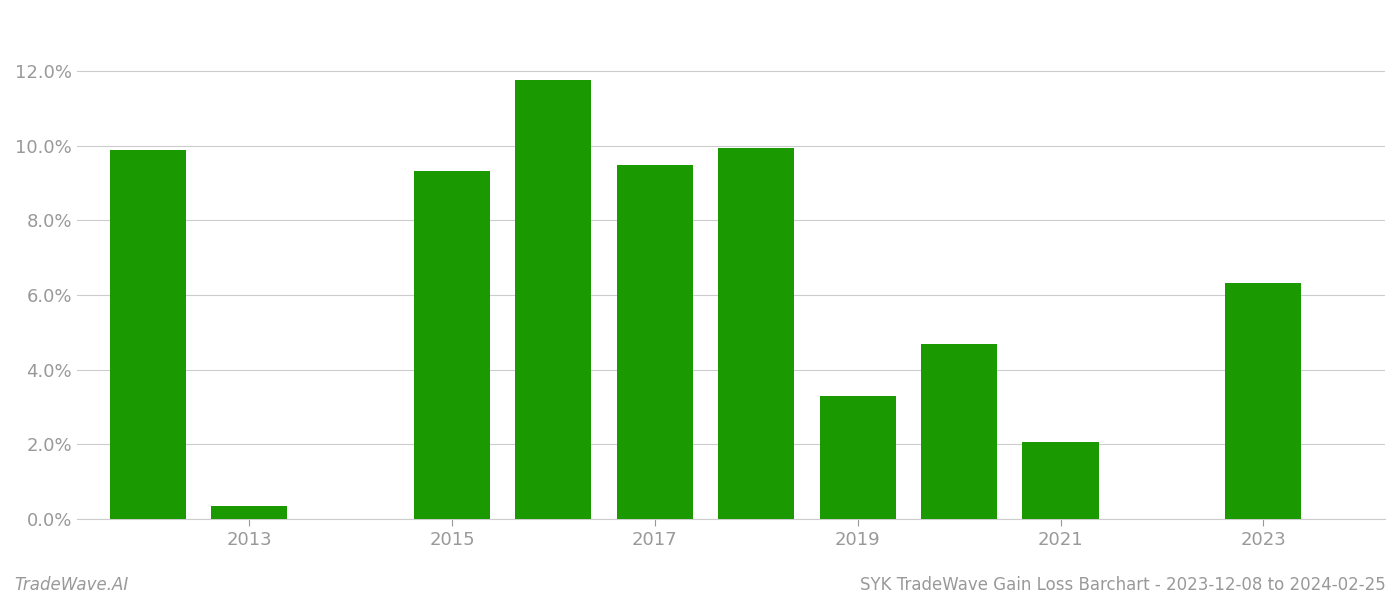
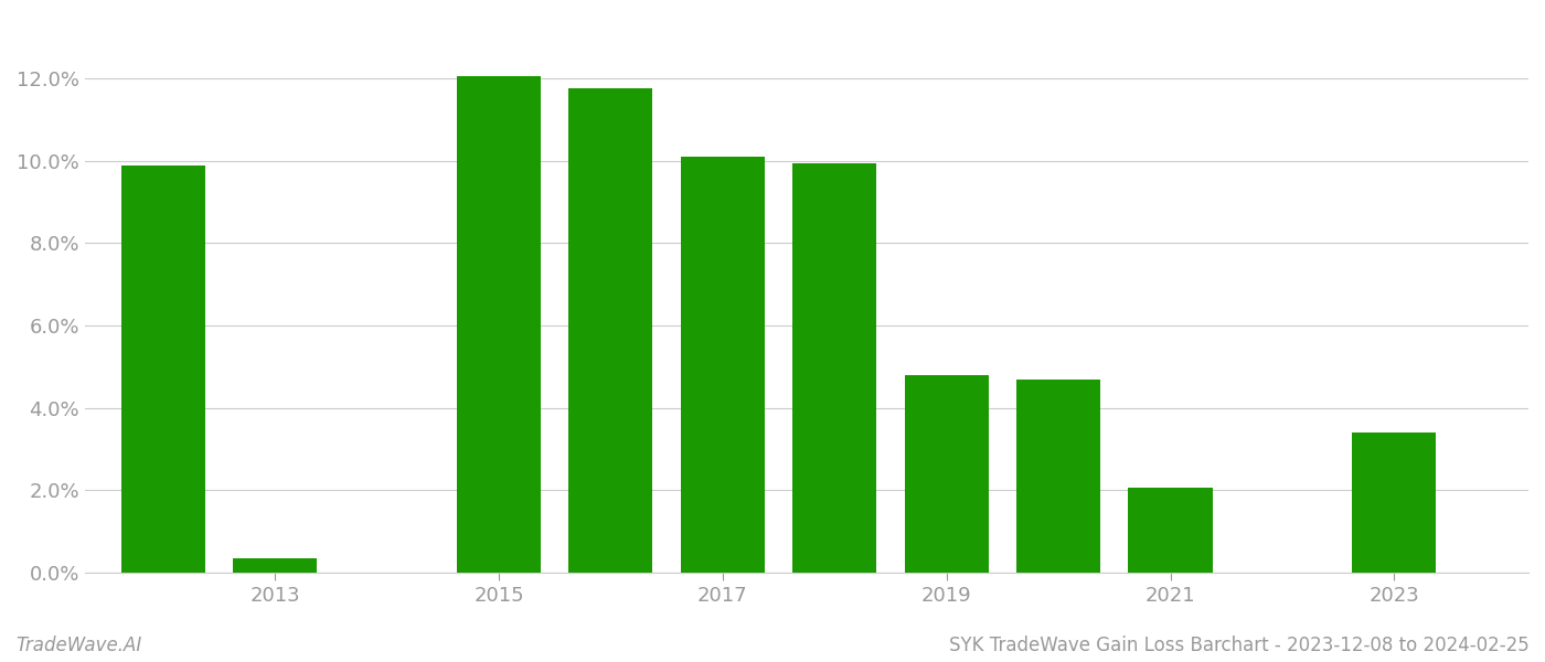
2015: 9.32% -> 12.05%
2017: 9.48% -> 10.10%
2019: 3.29% -> 4.80%
2023: 6.32% -> 3.40%
